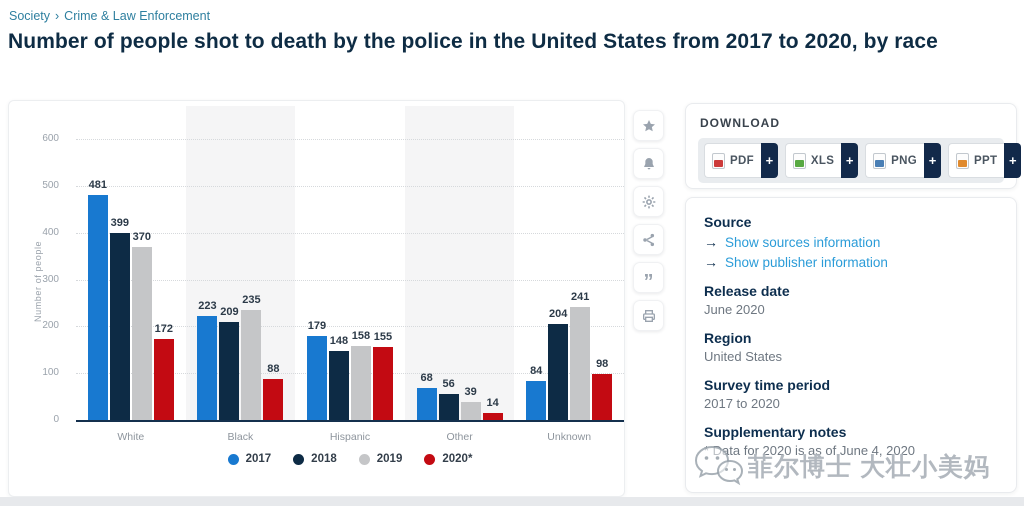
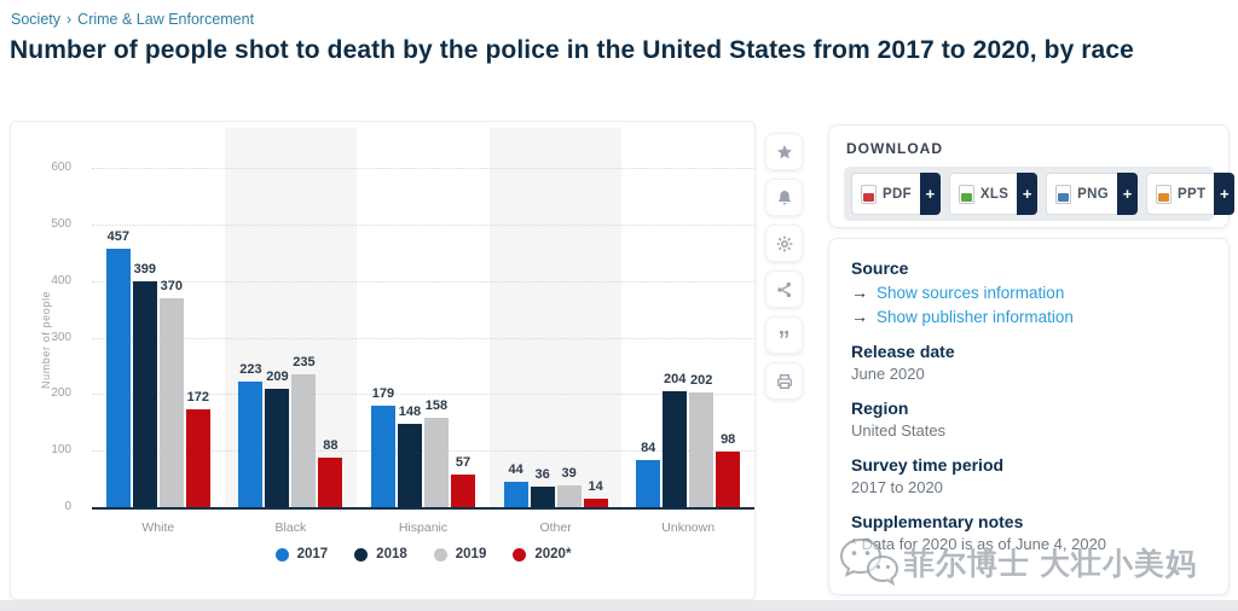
2017/White: 481 -> 457
2020*/Hispanic: 155 -> 57
2017/Other: 68 -> 44
2018/Other: 56 -> 36
2019/Unknown: 241 -> 202
